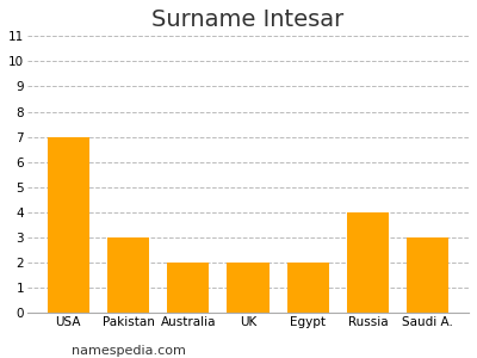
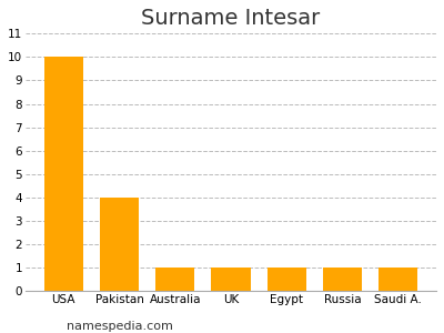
USA: 7 -> 10
Pakistan: 3 -> 4
Australia: 2 -> 1
UK: 2 -> 1
Egypt: 2 -> 1
Russia: 4 -> 1
Saudi A.: 3 -> 1
